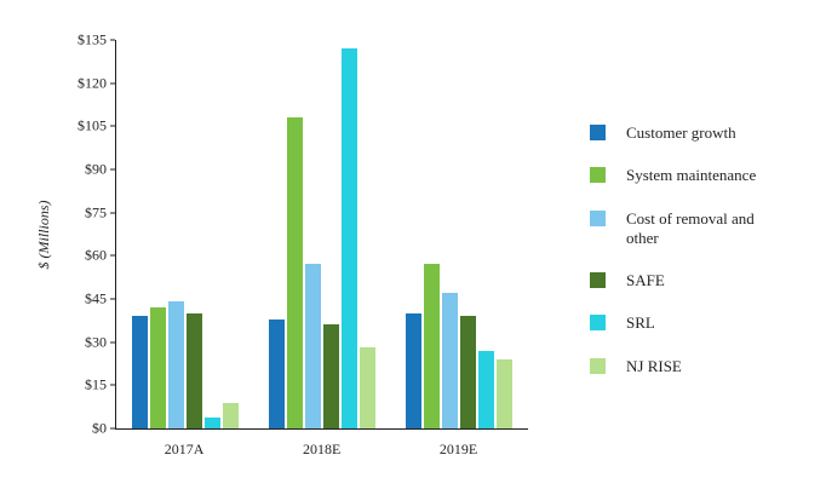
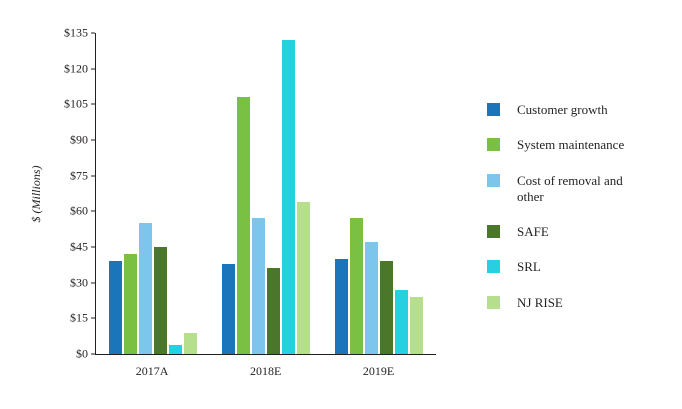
Cost of removal and other/2017A: $44 -> $55
SAFE/2017A: $40 -> $45
NJ RISE/2018E: $28 -> $64
